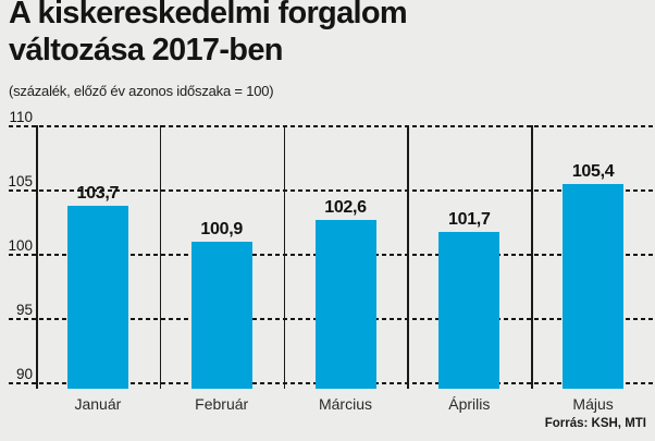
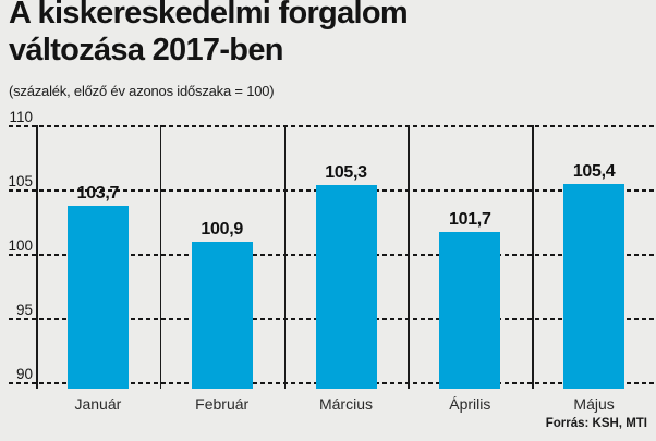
Március: 102,6 -> 105,3
